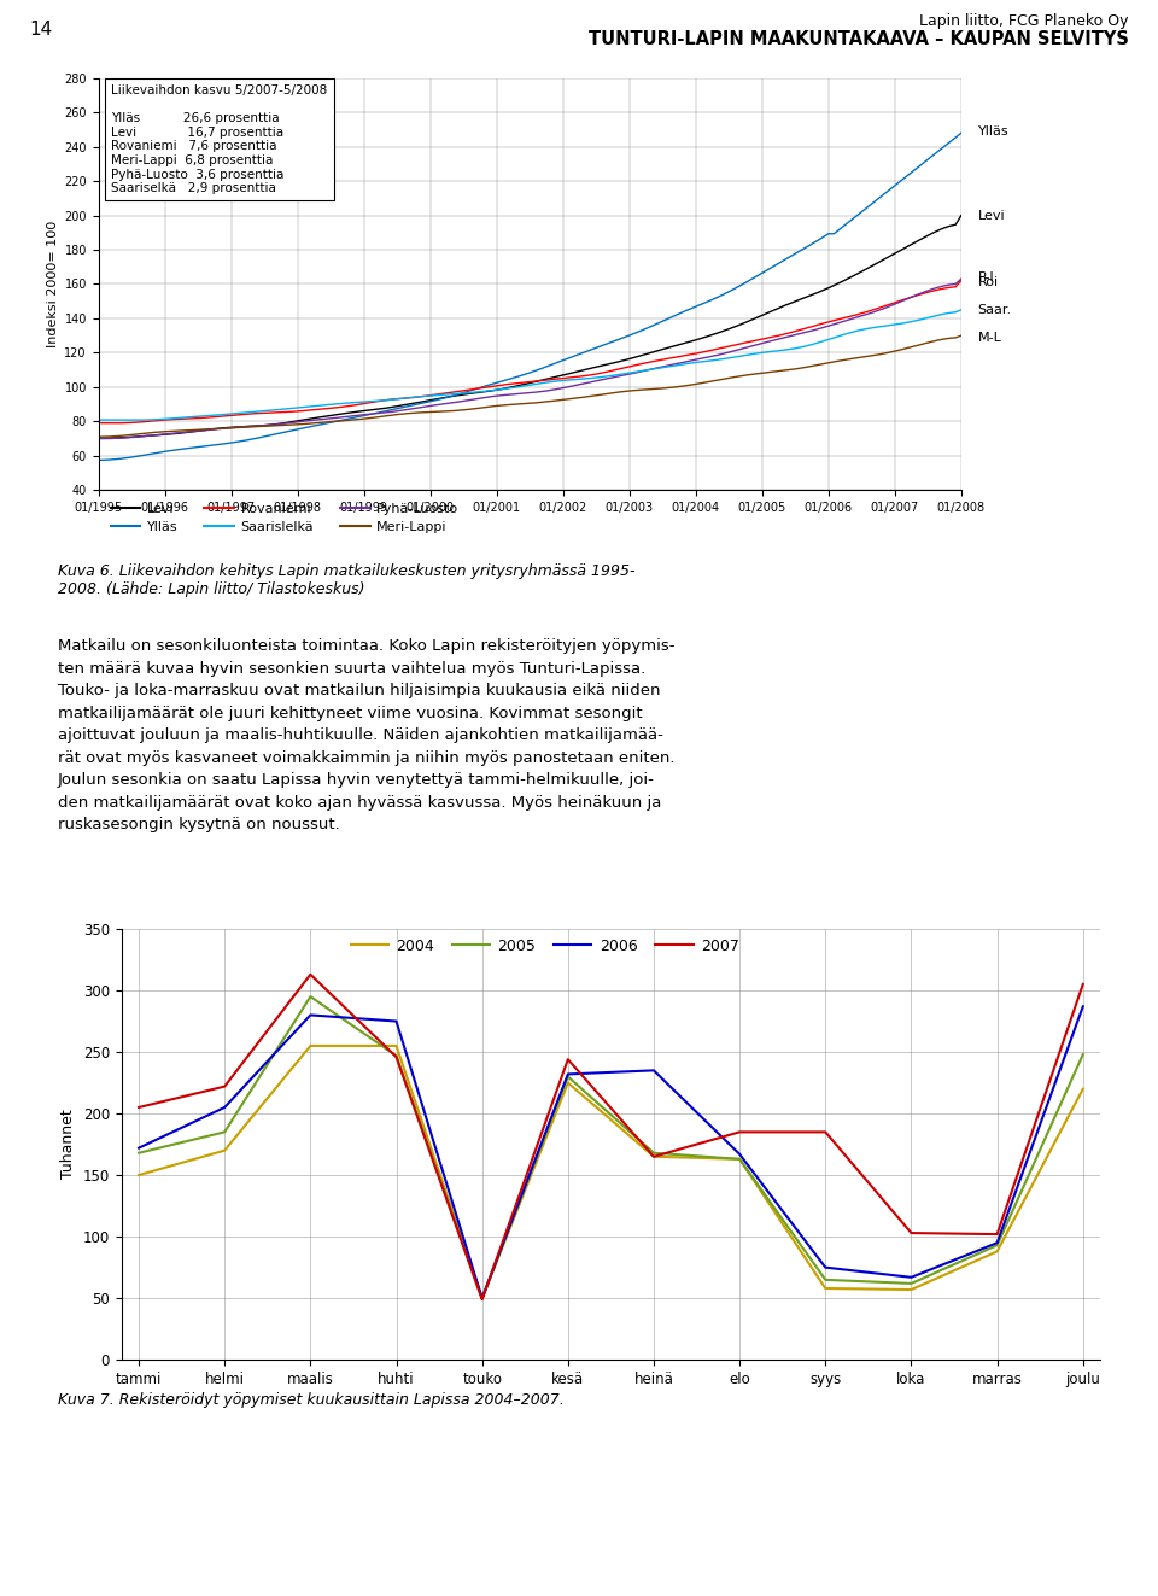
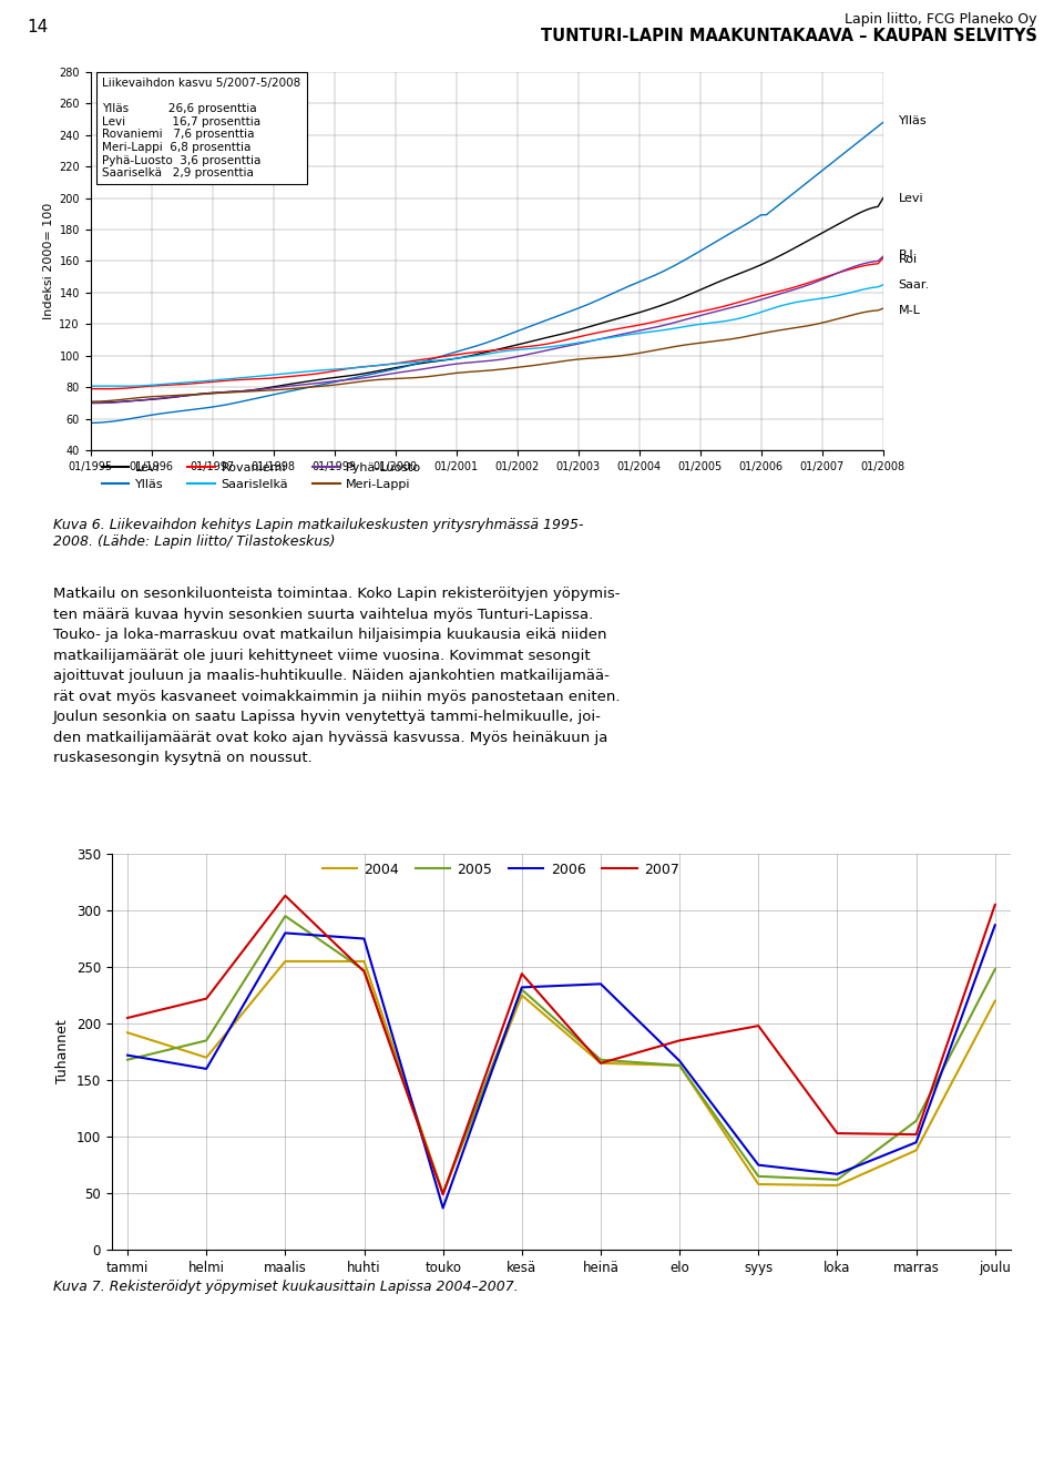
2004/tammi: 150 -> 192
2006/helmi: 205 -> 160
2006/touko: 50 -> 37
2007/syys: 185 -> 198
2005/marras: 93 -> 114
